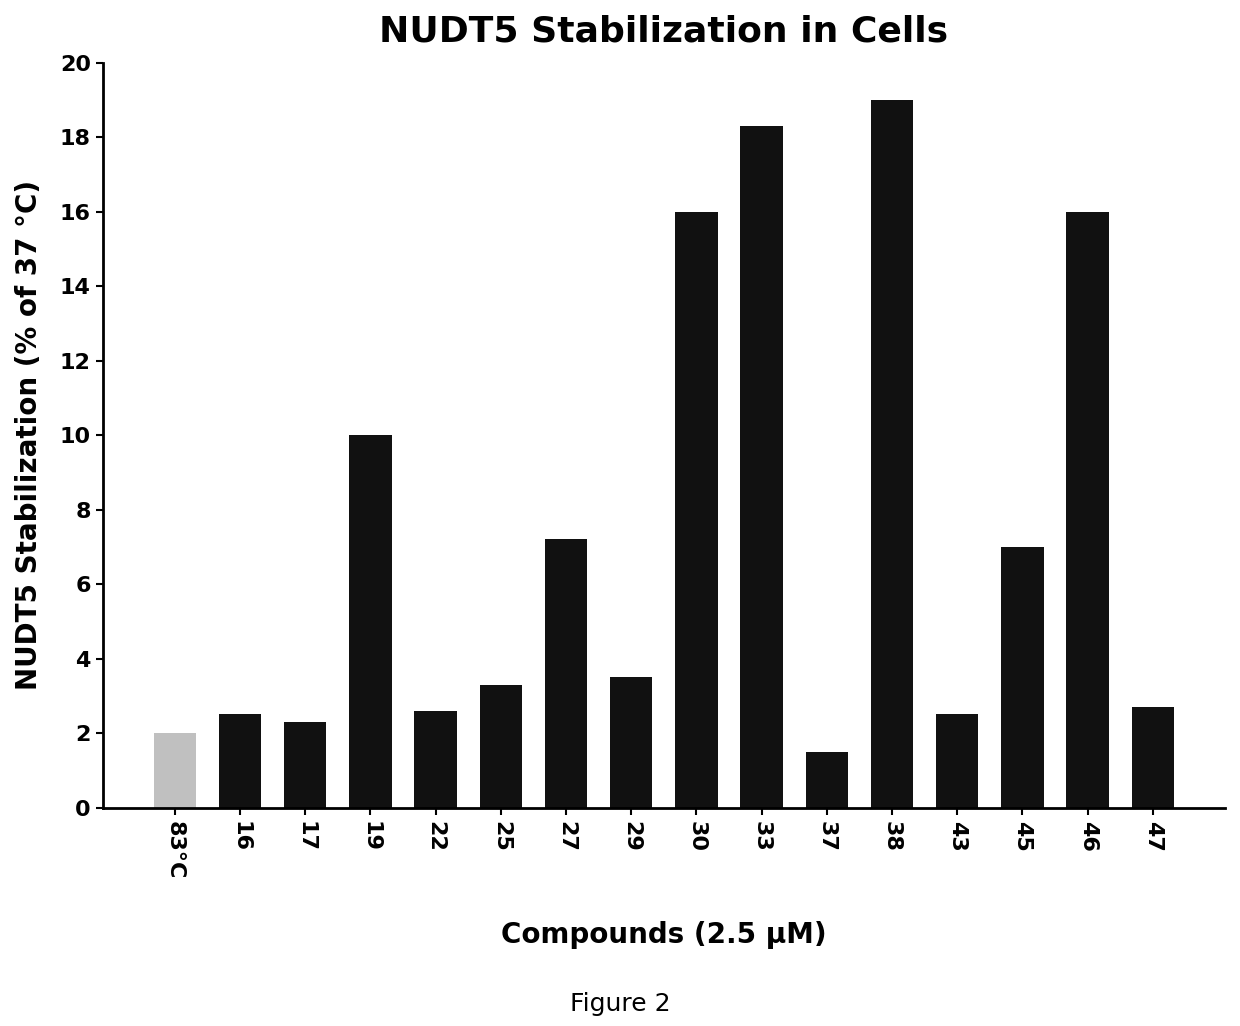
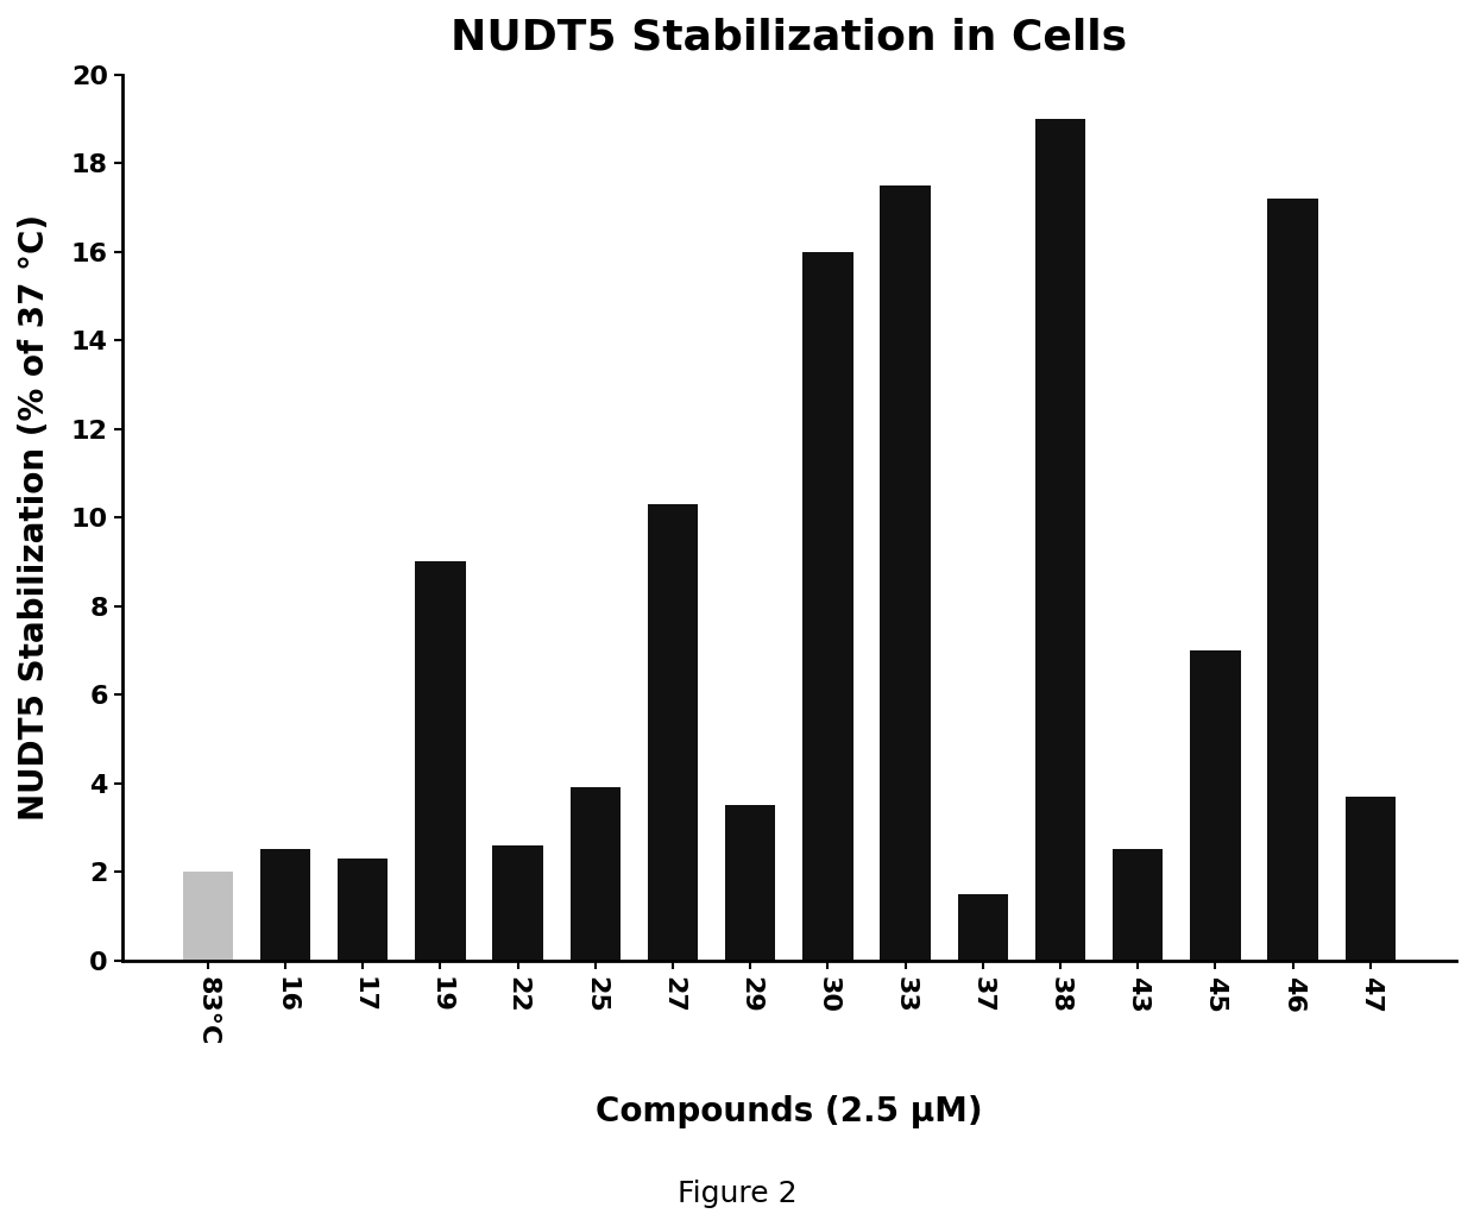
19: 10.0 -> 9.0
25: 3.3 -> 3.9
27: 7.2 -> 10.3
33: 18.3 -> 17.5
46: 16.0 -> 17.2
47: 2.7 -> 3.7
